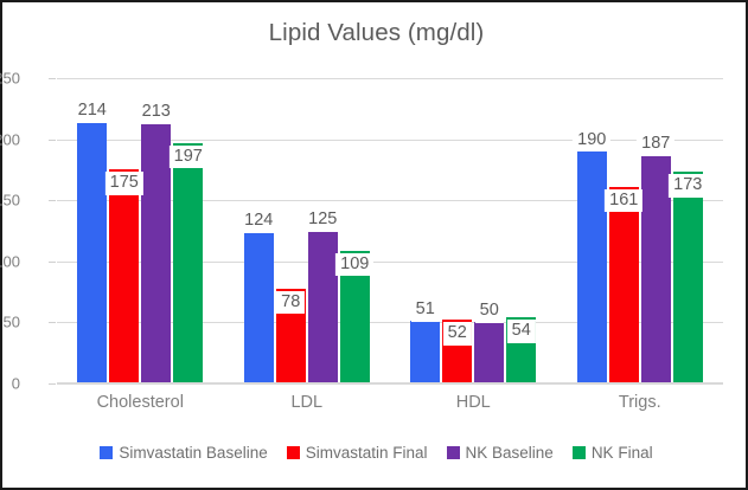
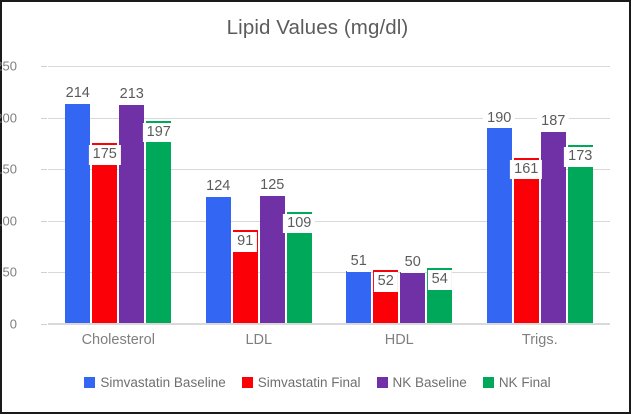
Simvastatin Final/LDL: 78 -> 91
